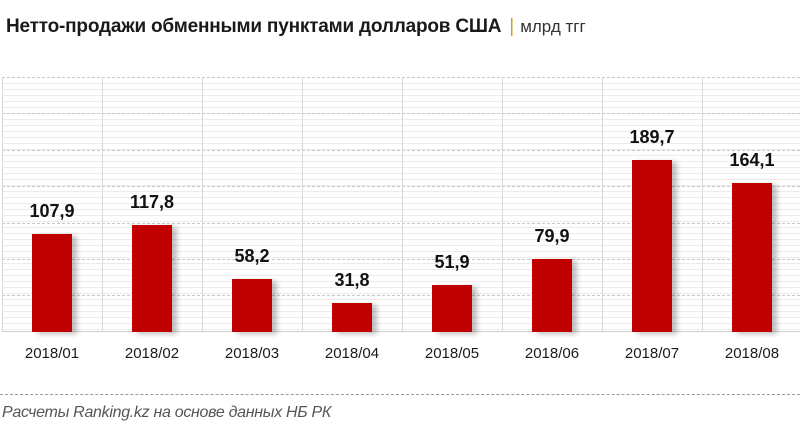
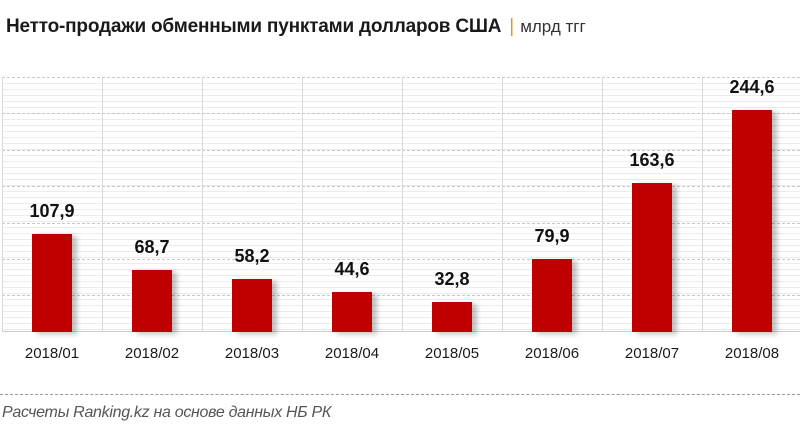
2018/02: 117,8 -> 68,7
2018/04: 31,8 -> 44,6
2018/05: 51,9 -> 32,8
2018/07: 189,7 -> 163,6
2018/08: 164,1 -> 244,6
